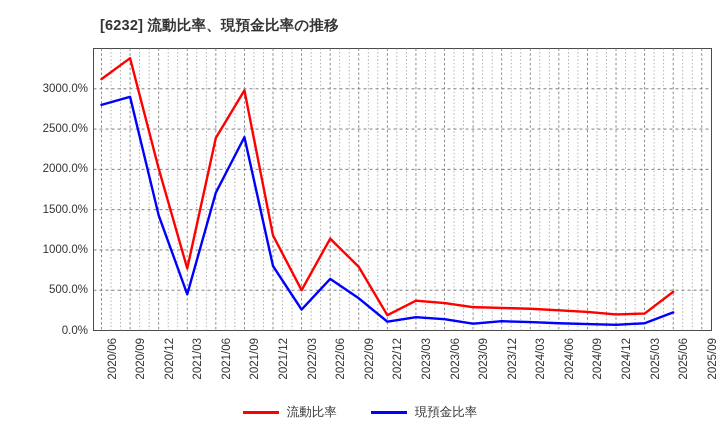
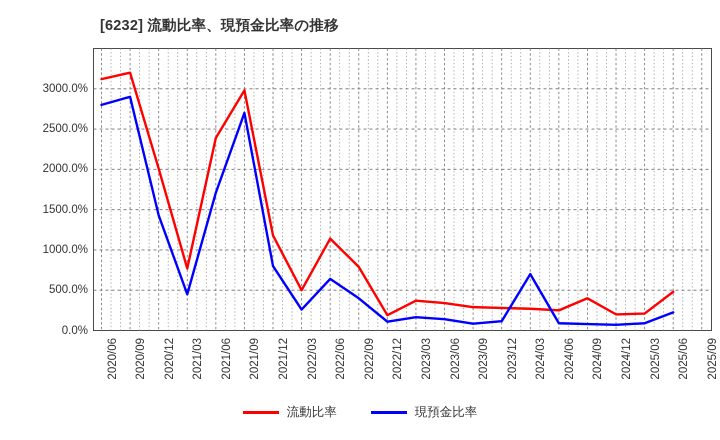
流動比率/2020/09: 3400% -> 3200%
現預金比率/2021/09: 2400% -> 2700%
現預金比率/2024/03: 100% -> 700%
流動比率/2024/09: 200% -> 400%
